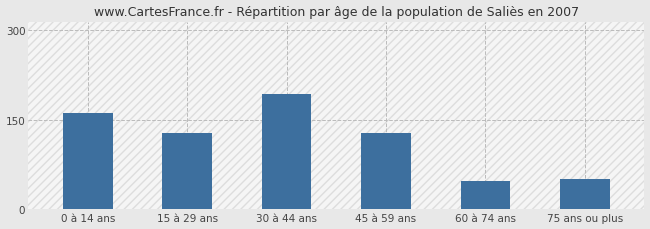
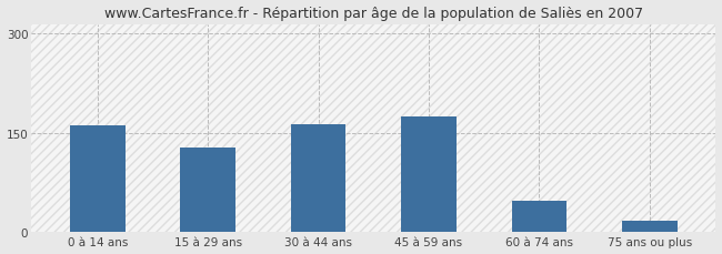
30 à 44 ans: 194 -> 163
45 à 59 ans: 128 -> 175
75 ans ou plus: 50 -> 18
